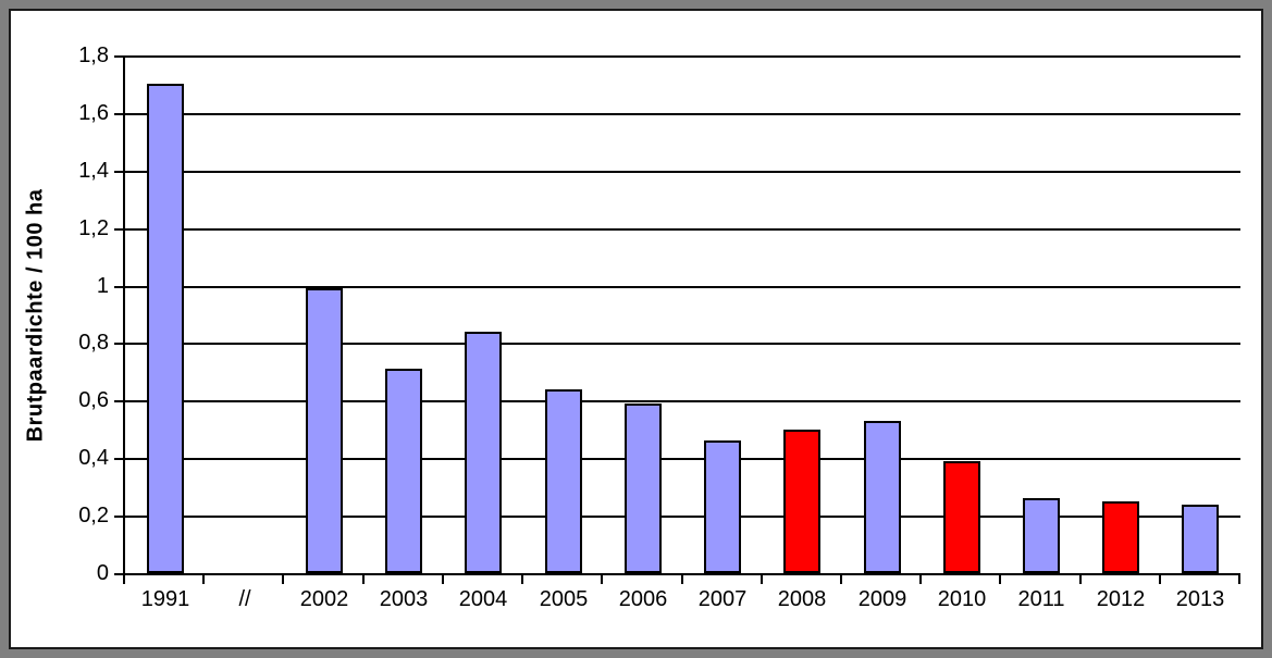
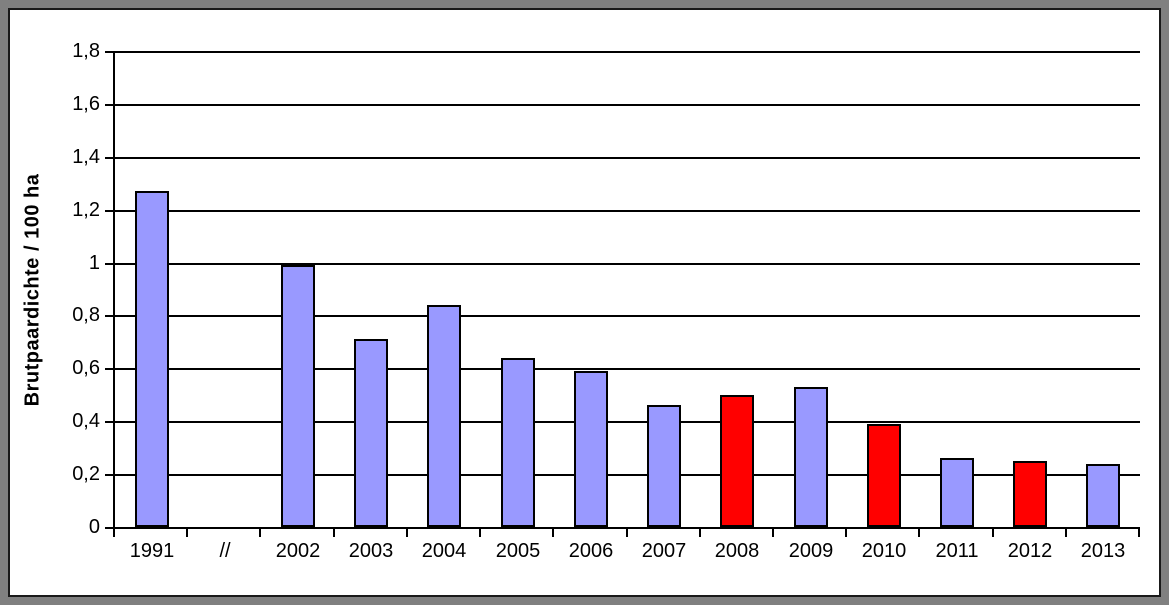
1991: 1,70 -> 1,27
